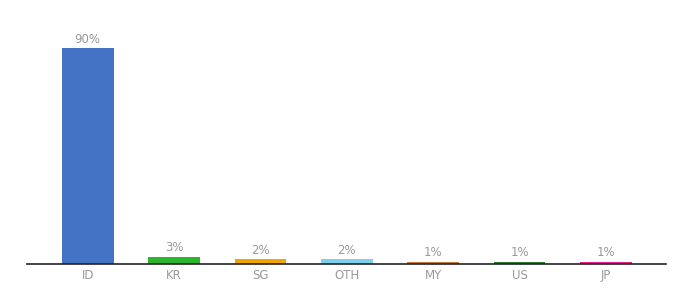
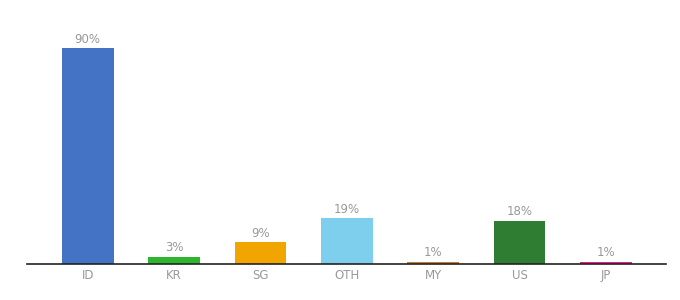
SG: 2% -> 9%
OTH: 2% -> 19%
US: 1% -> 18%
